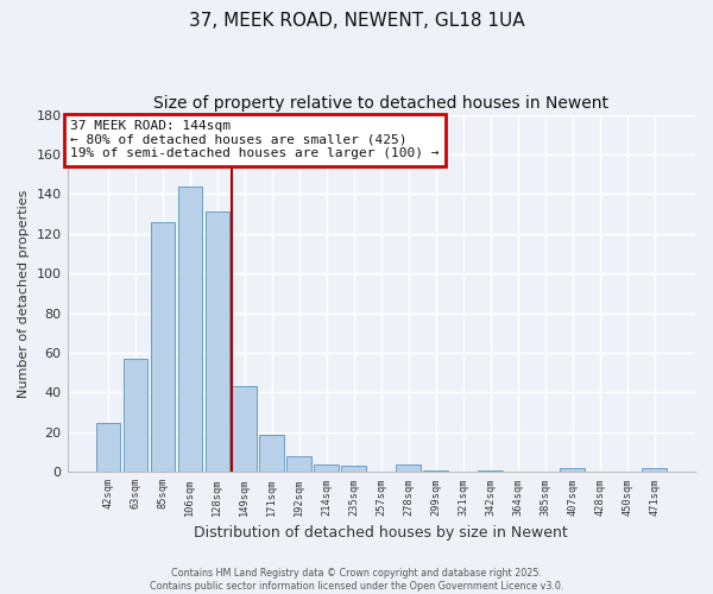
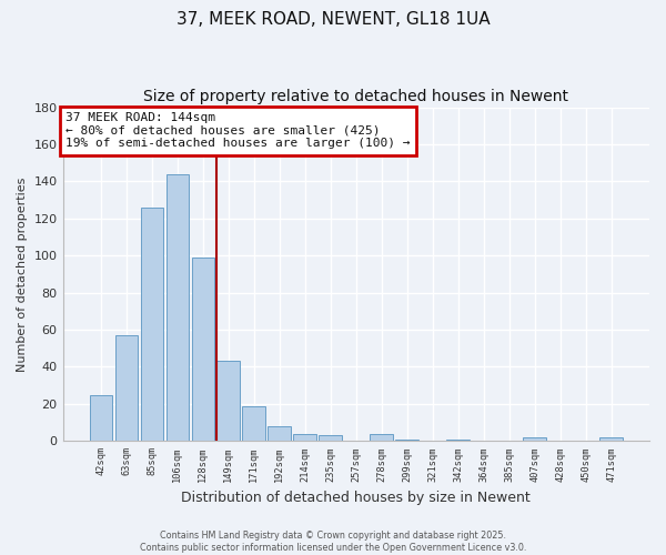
128sqm: 131 -> 99
